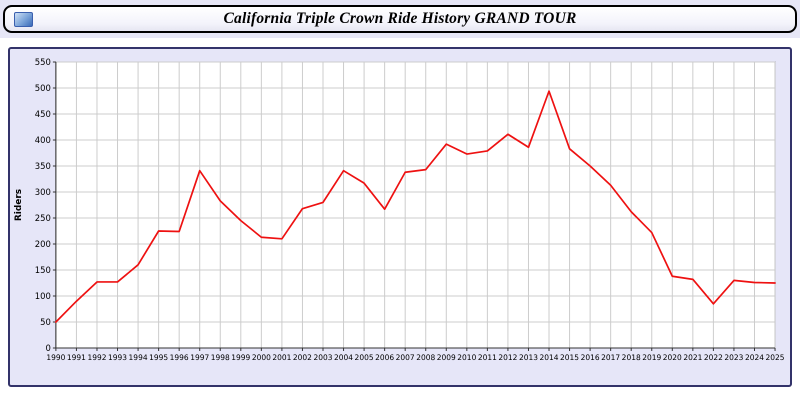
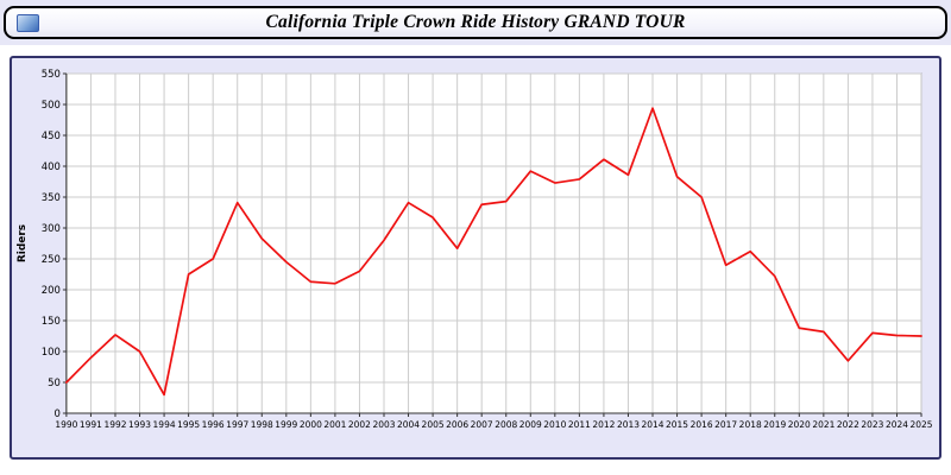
1993: 130 -> 100
1994: 160 -> 30
1996: 220 -> 250
2002: 270 -> 230
2017: 310 -> 240
